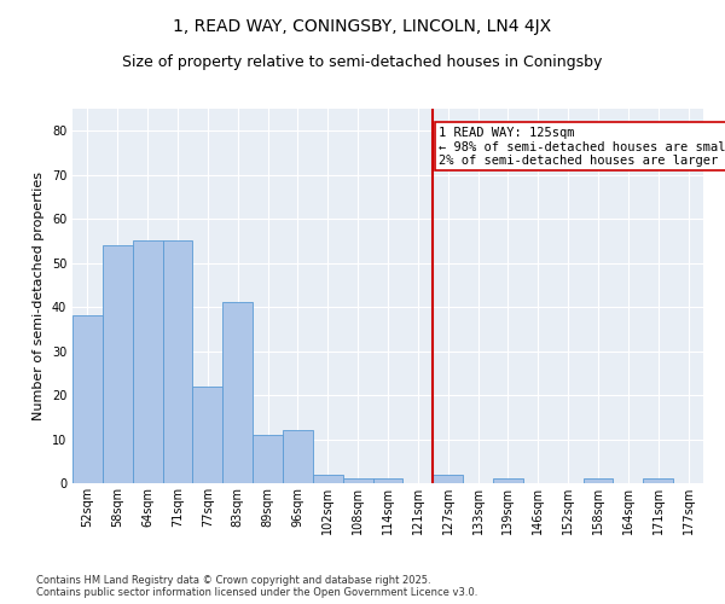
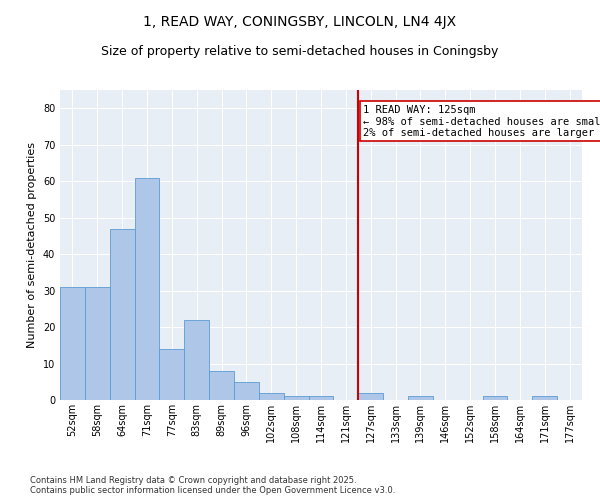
52sqm: 38 -> 31
58sqm: 54 -> 31
64sqm: 55 -> 47
71sqm: 55 -> 61
77sqm: 22 -> 14
83sqm: 41 -> 22
89sqm: 11 -> 8
96sqm: 12 -> 5
